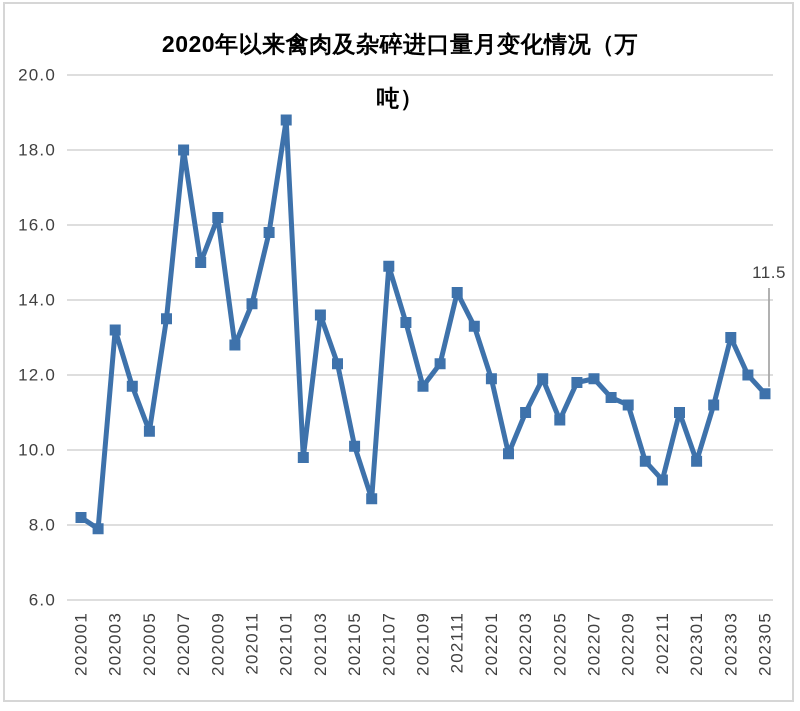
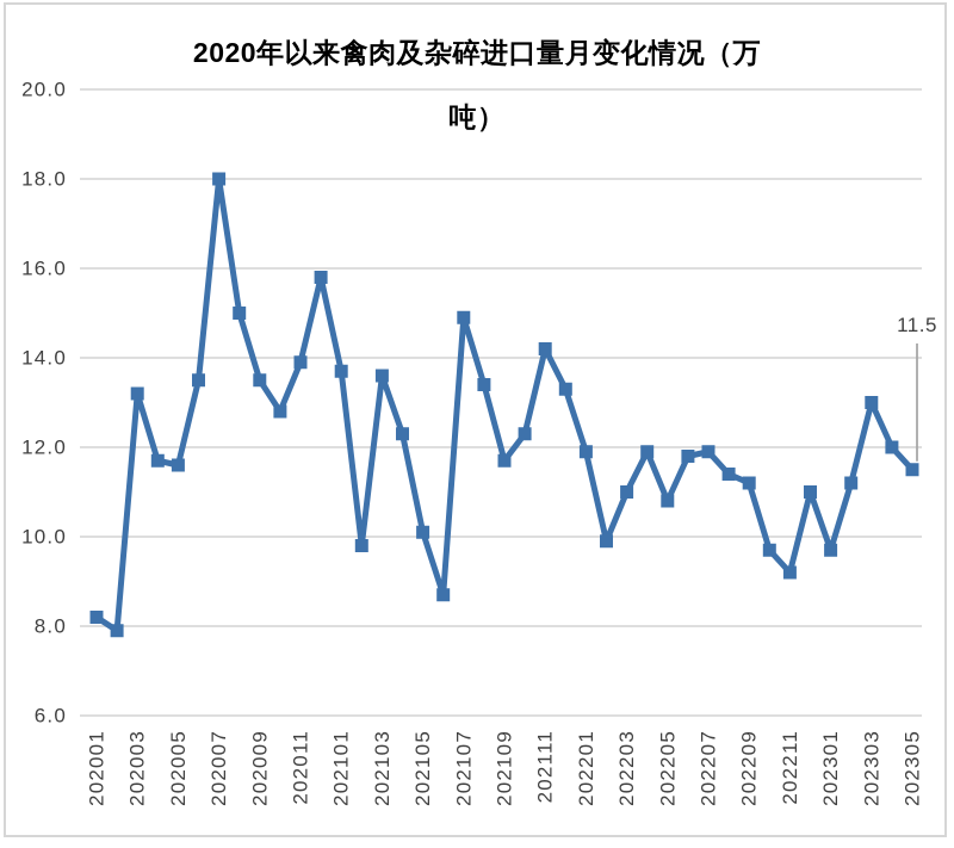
202005: 10.5 -> 11.6
202009: 16.2 -> 13.5
202101: 18.8 -> 13.7
